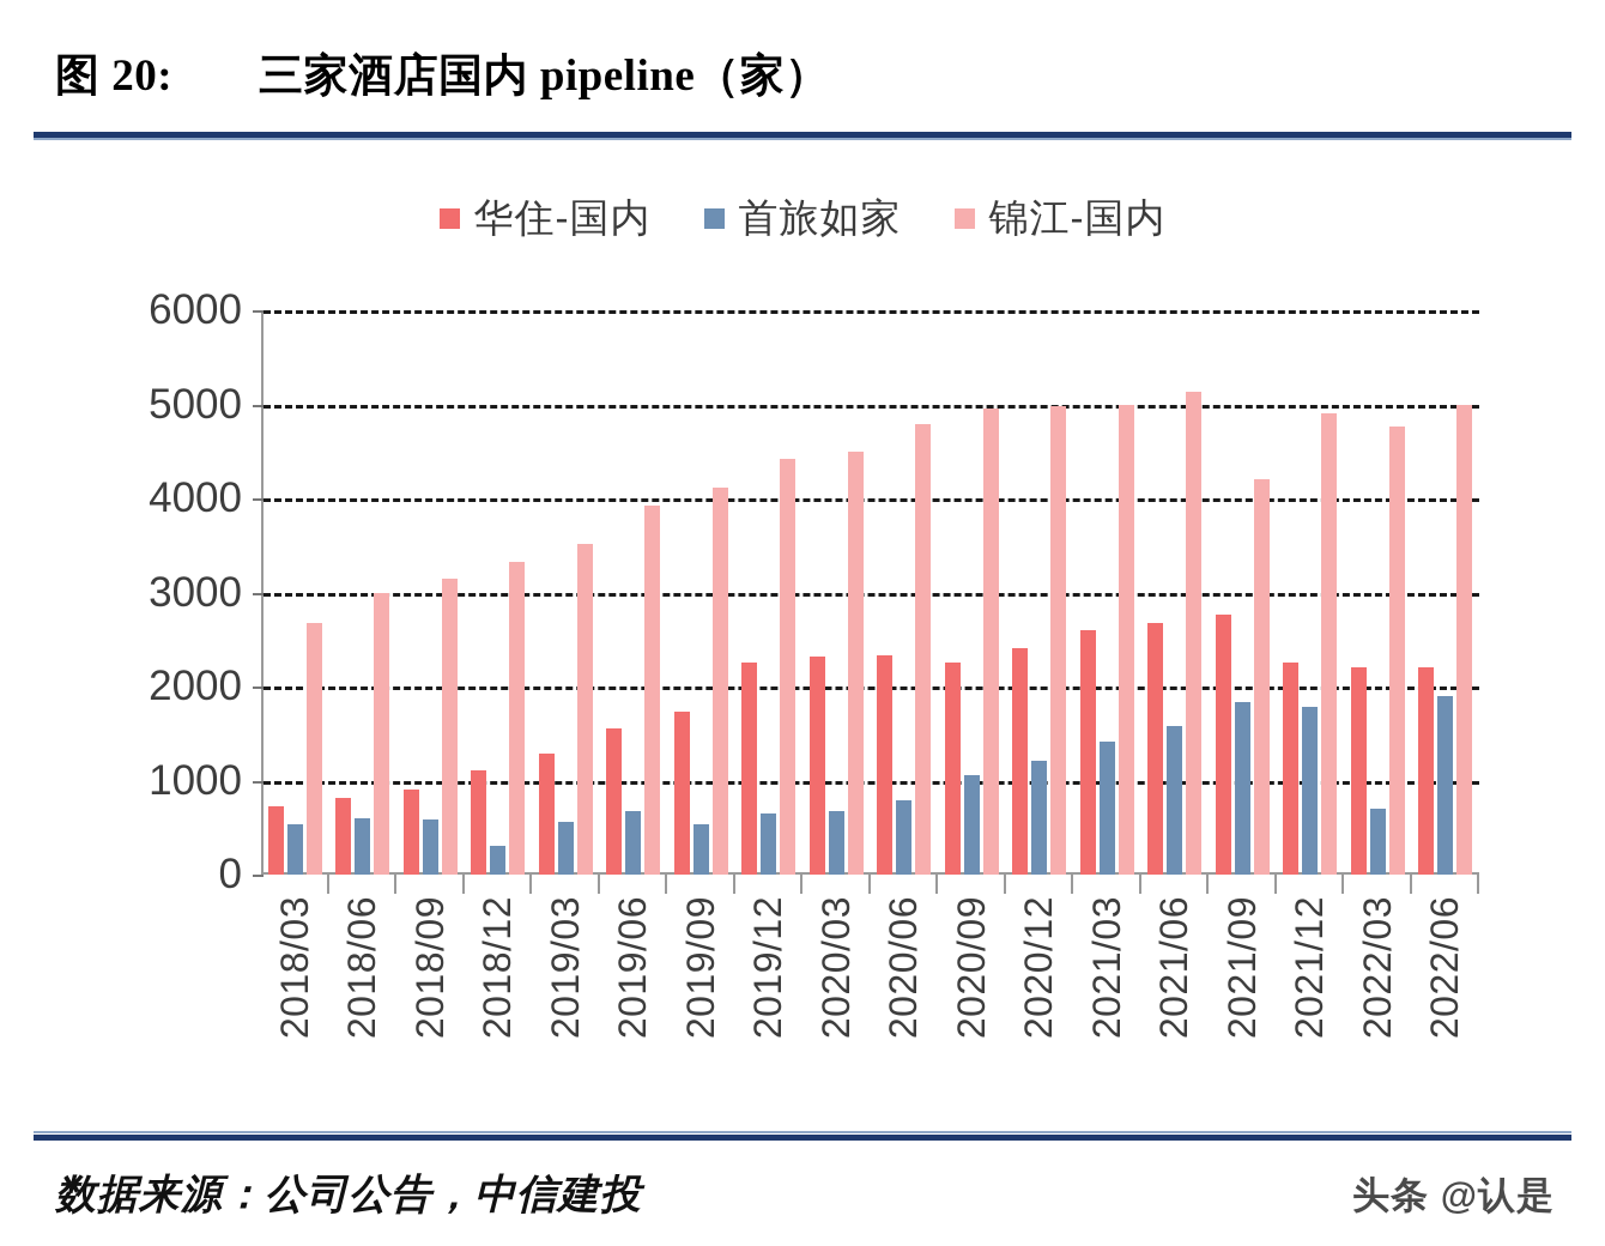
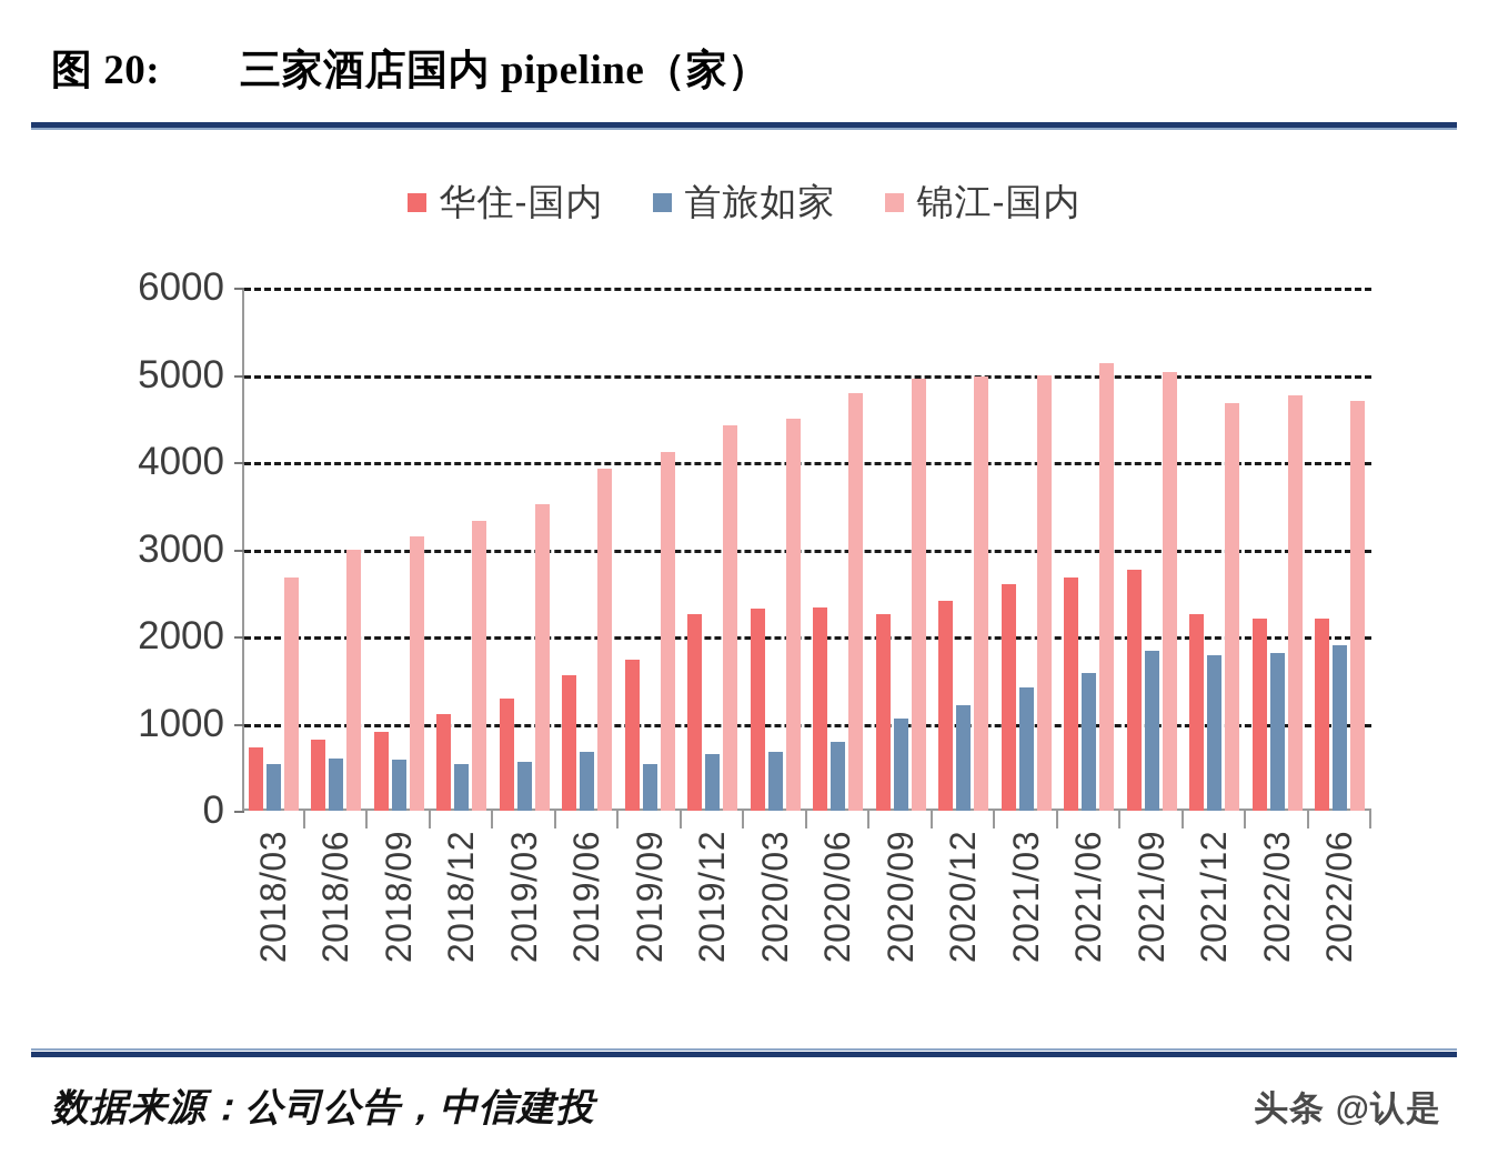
首旅如家/2018/12: 300 -> 500
锦江-国内/2021/09: 4200 -> 5000
锦江-国内/2021/12: 4900 -> 4700
首旅如家/2022/03: 700 -> 1800
锦江-国内/2022/06: 5000 -> 4700
